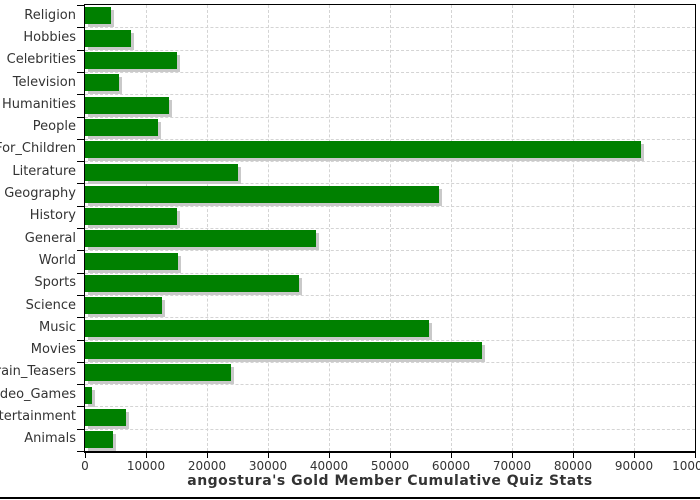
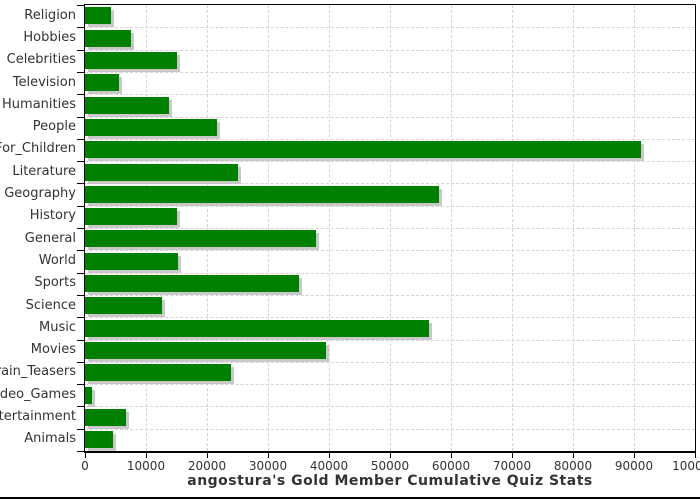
People: 12000 -> 22000
Movies: 65000 -> 40000
